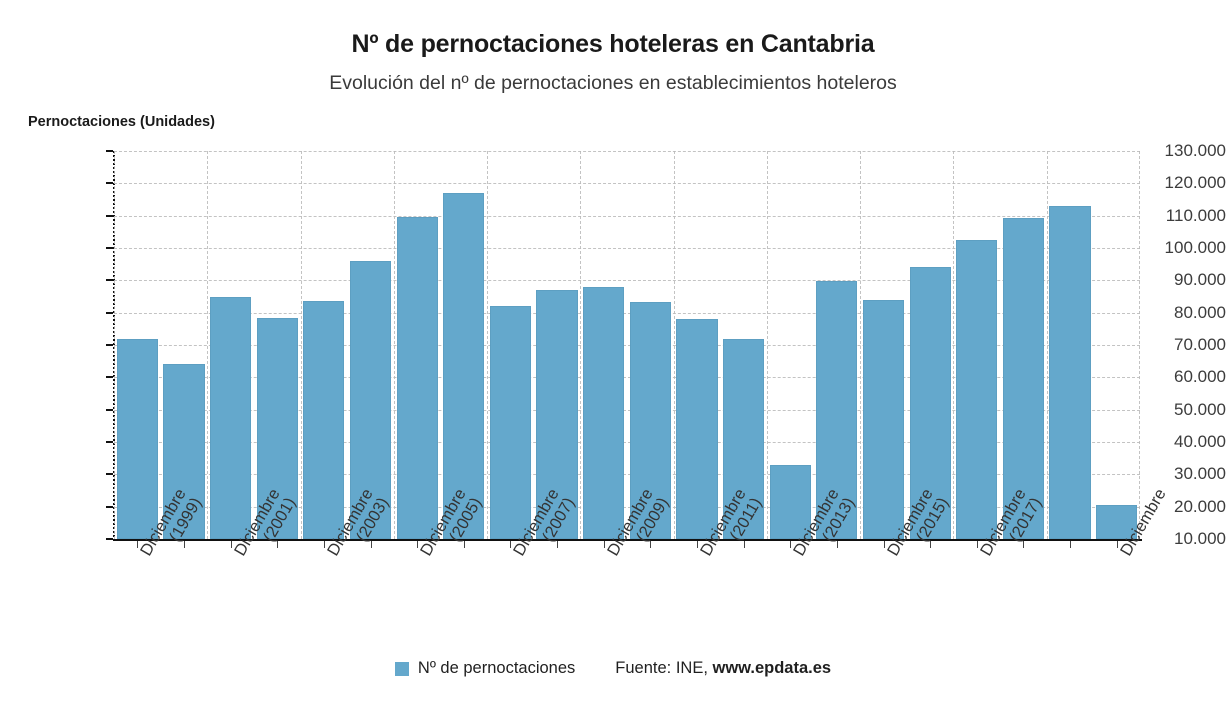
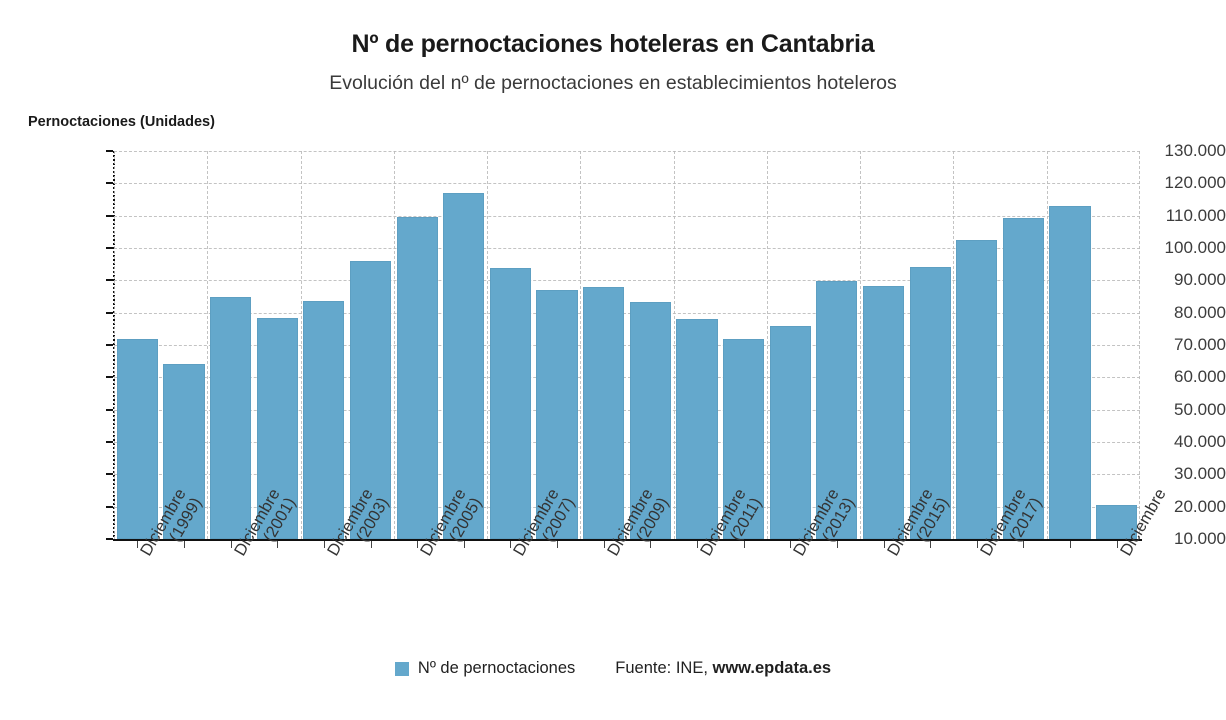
Diciembre (2007): 82000 -> 94000
Diciembre (2013): 33000 -> 76000
Diciembre (2015): 84000 -> 88000
